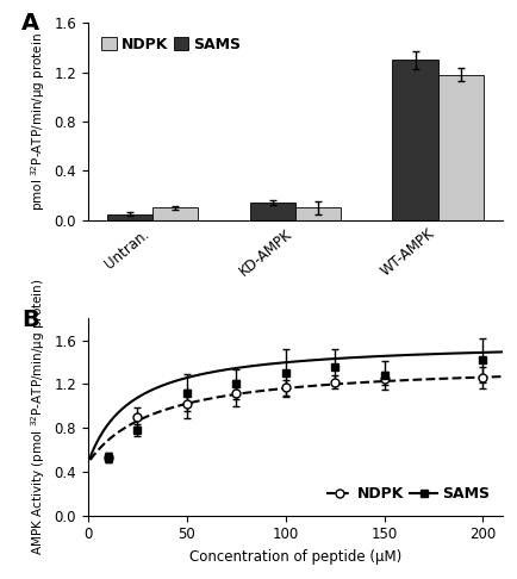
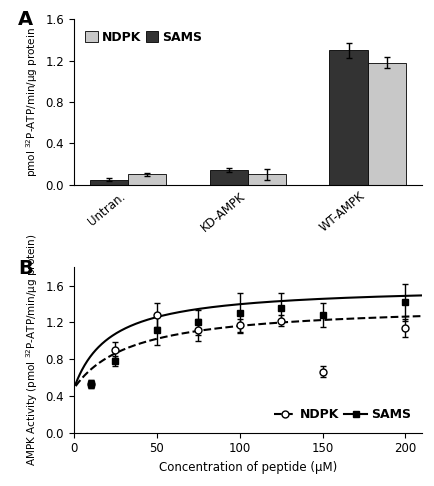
NDPK/50: 1.02 -> 1.28
NDPK/150: 1.25 -> 0.66
NDPK/200: 1.26 -> 1.14
